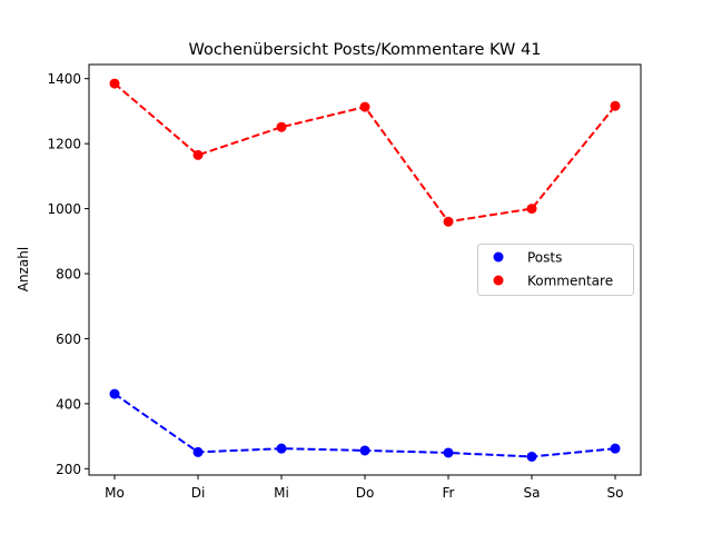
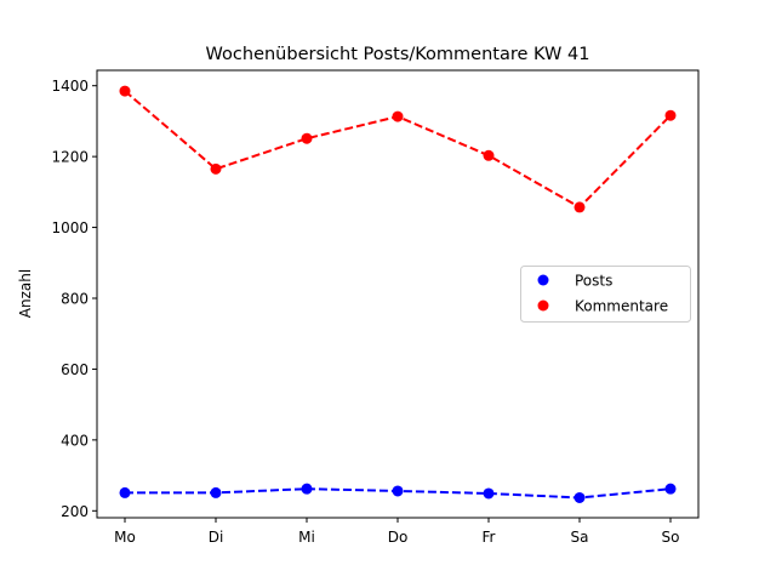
Posts/Mo: 430 -> 250
Kommentare/Fr: 960 -> 1200
Kommentare/Sa: 1000 -> 1060
